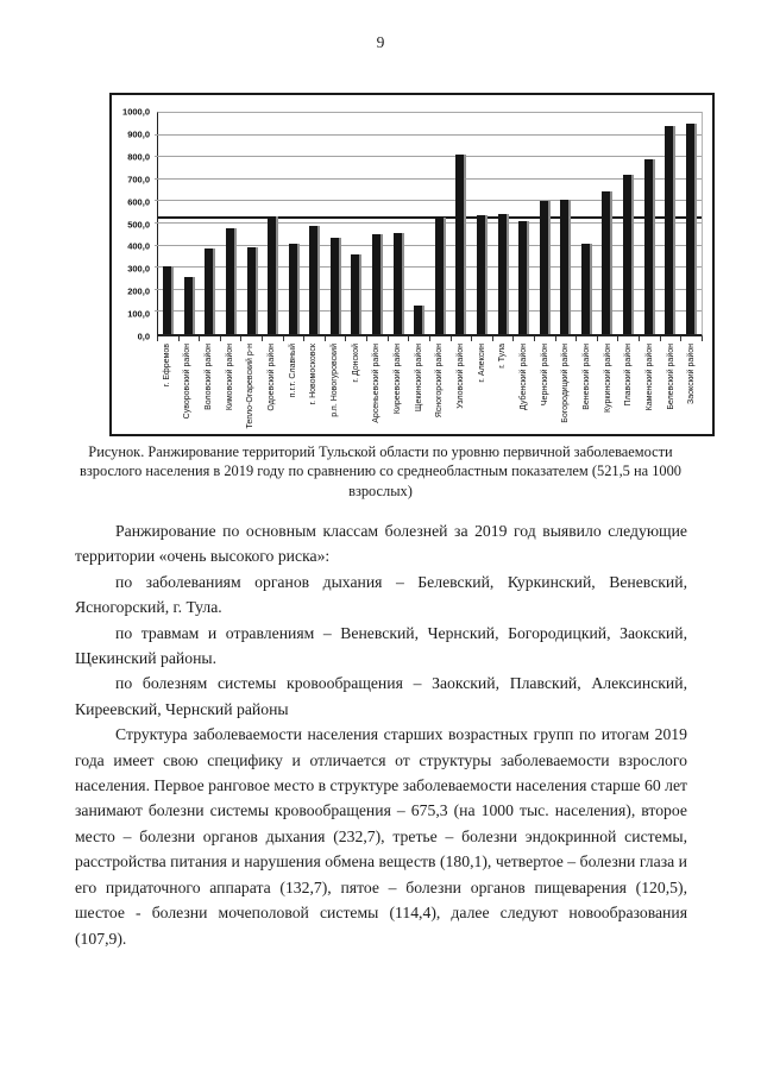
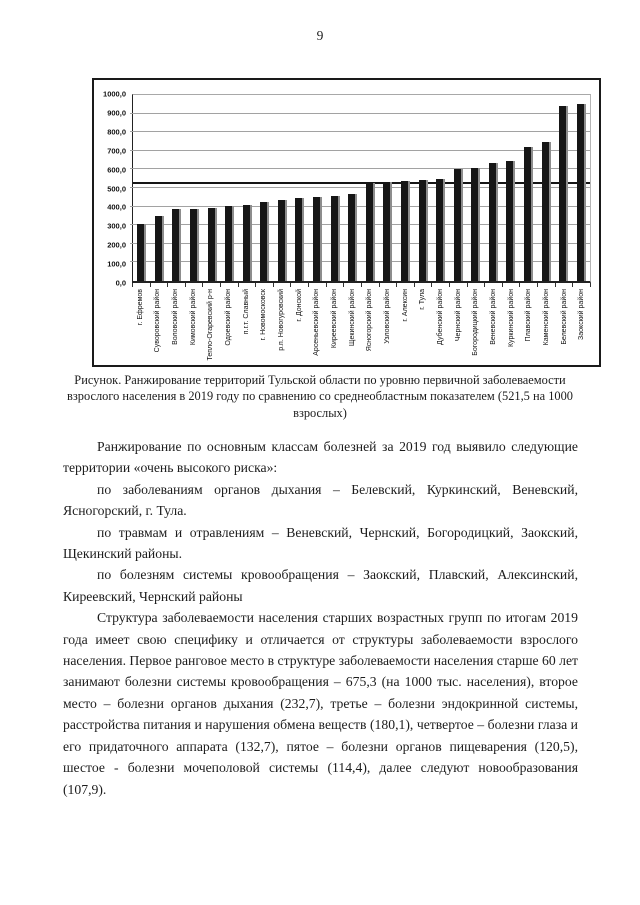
Суворовский район: 260 -> 350
Кимовский район: 480 -> 390
Одоевский район: 530 -> 400
г. Новомосковск: 490 -> 420
г. Донской: 360 -> 450
Щекинский район: 130 -> 470
Узловский район: 810 -> 530
Дубенский район: 510 -> 550
Веневский район: 410 -> 640
Каменский район: 790 -> 750
